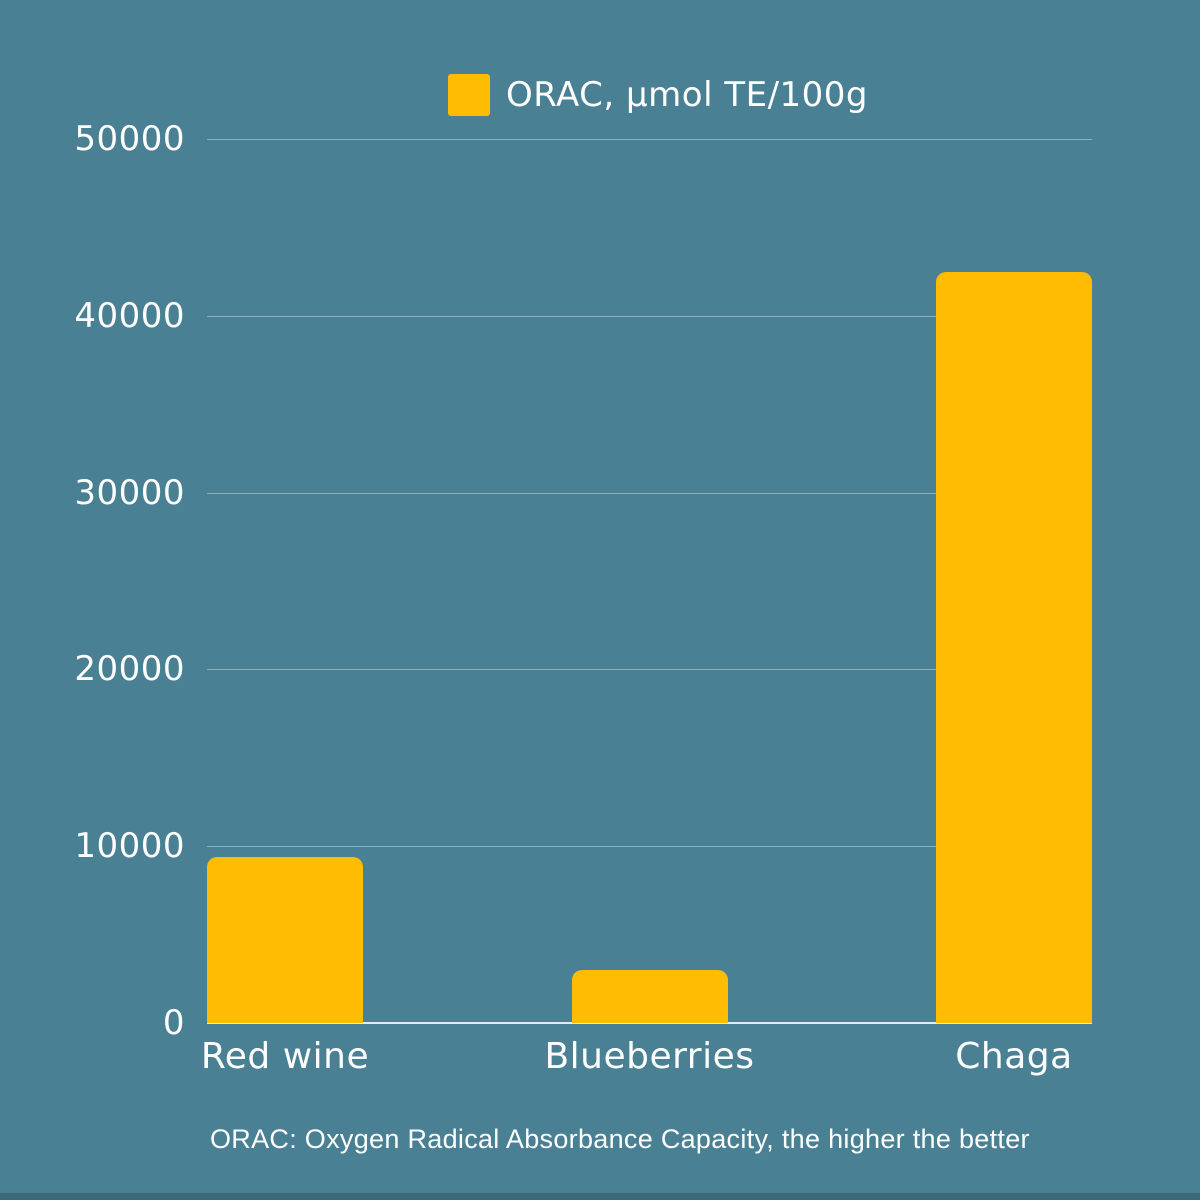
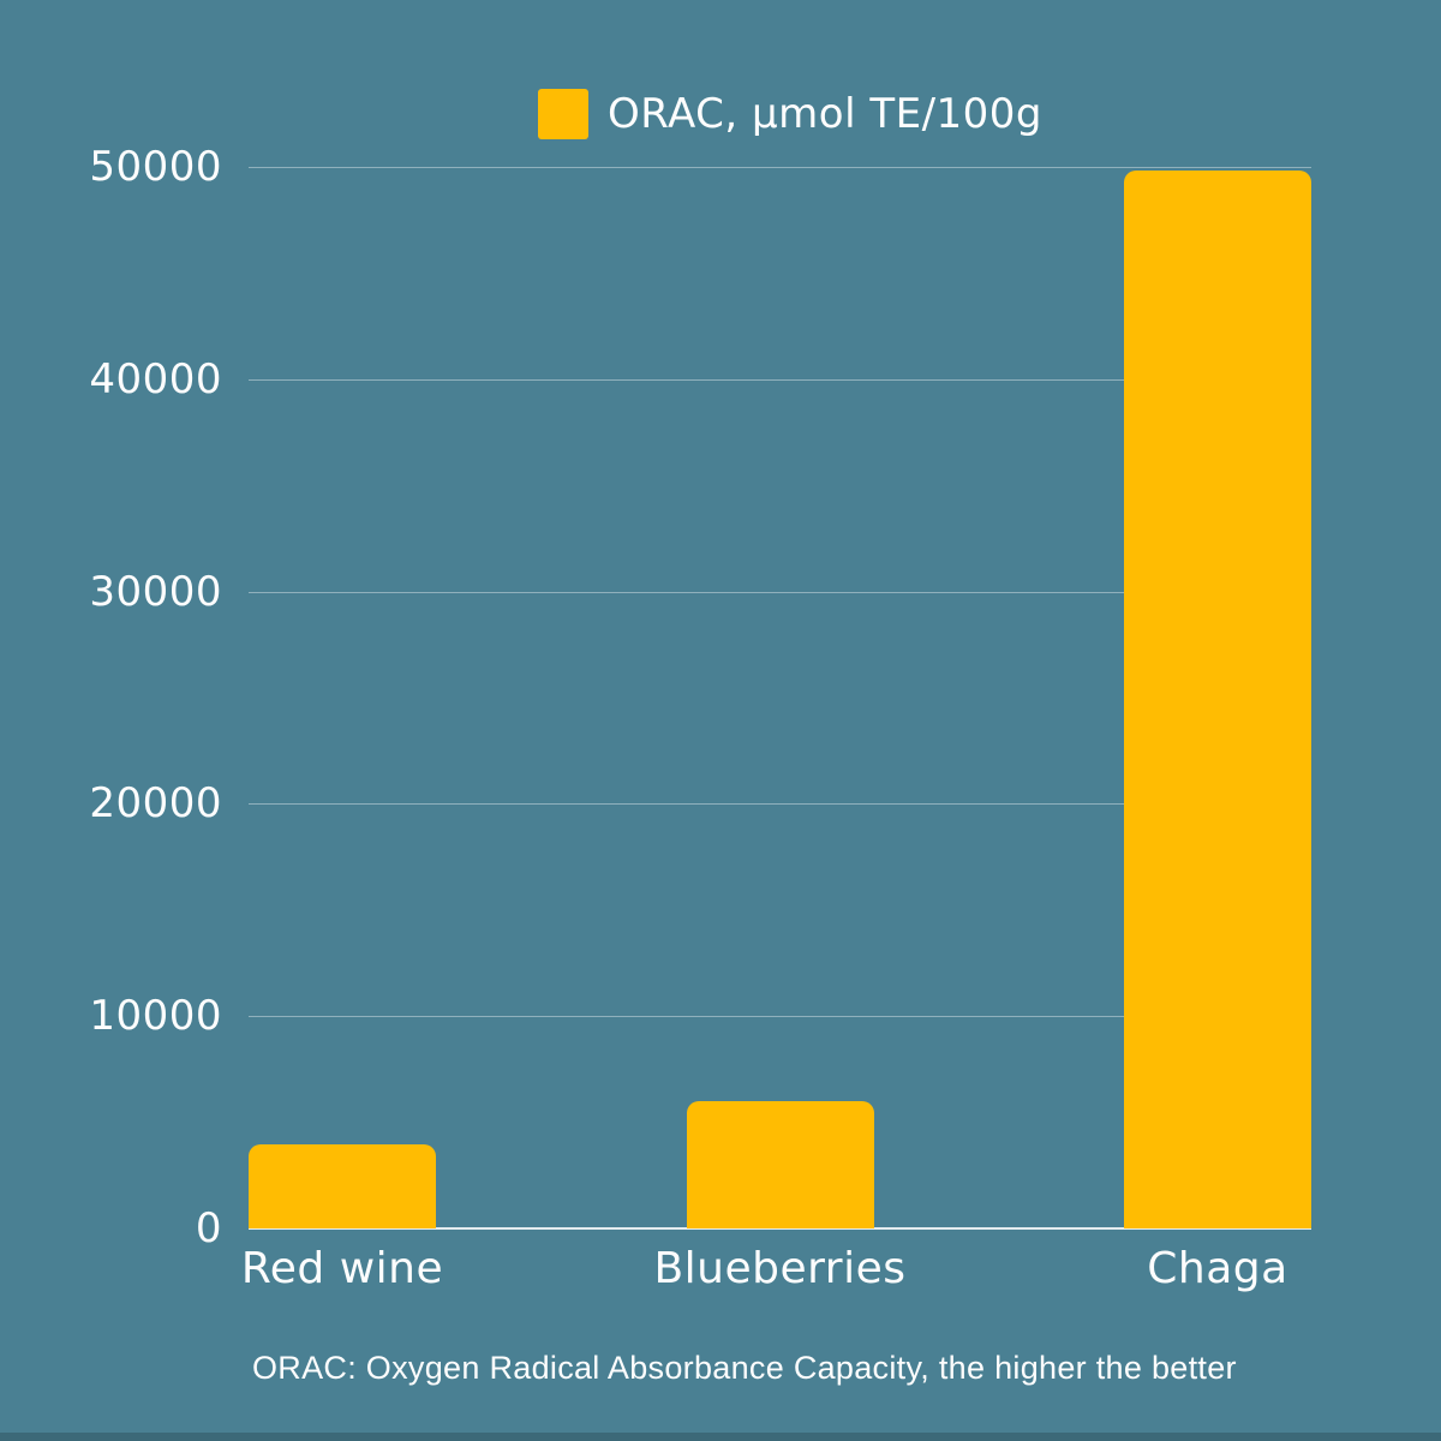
Red wine: 9400 -> 4000
Blueberries: 3000 -> 6000
Chaga: 42500 -> 49800
